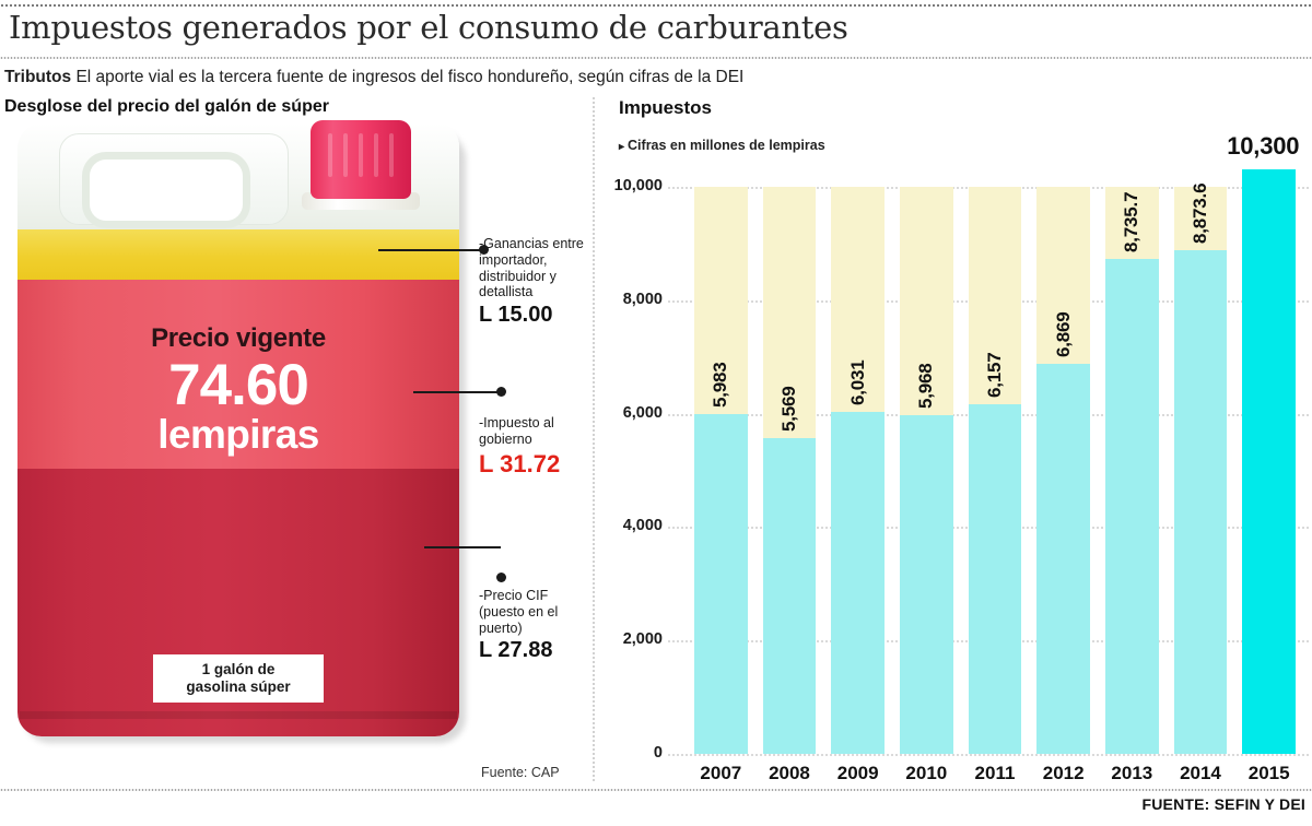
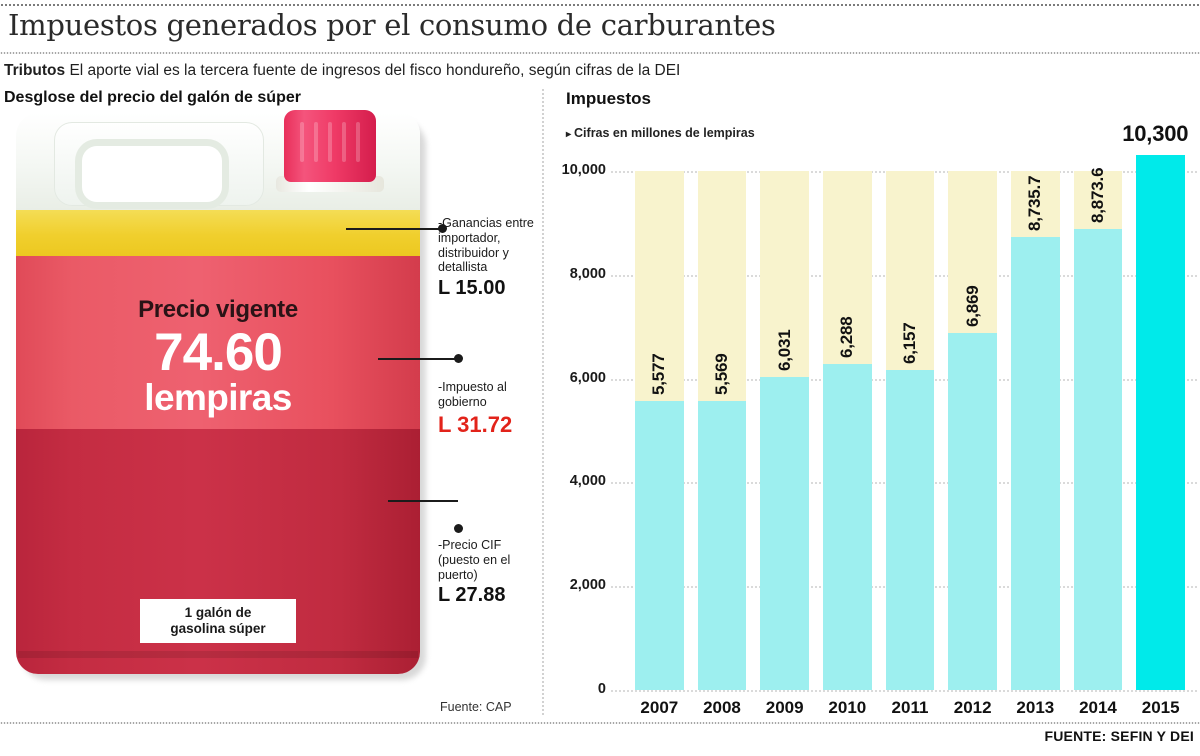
2007: 5,983 -> 5,577
2010: 5,968 -> 6,288
